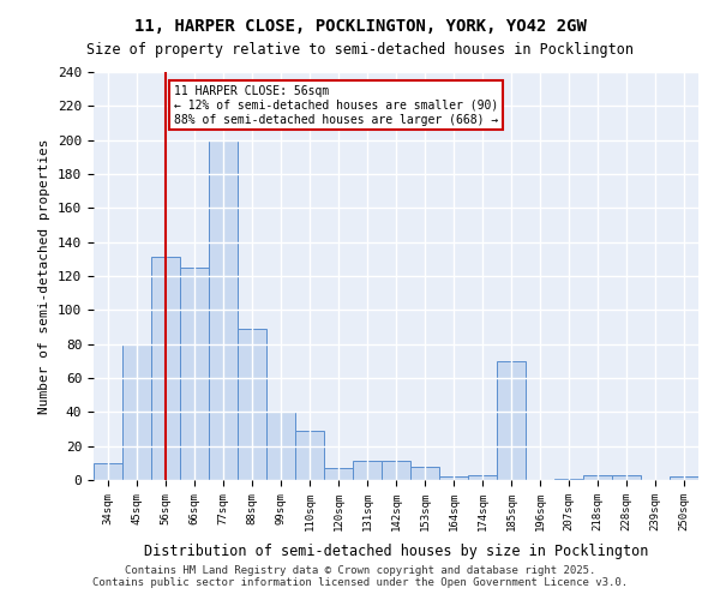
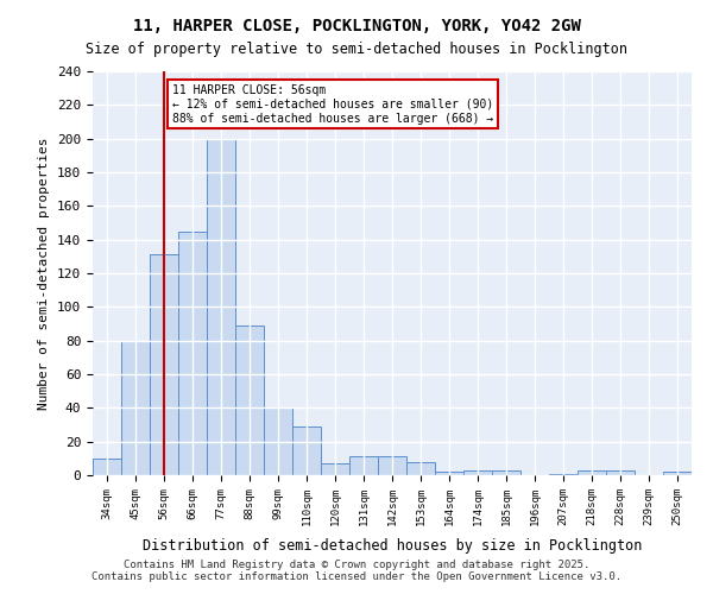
66sqm: 125 -> 145
185sqm: 70 -> 3
